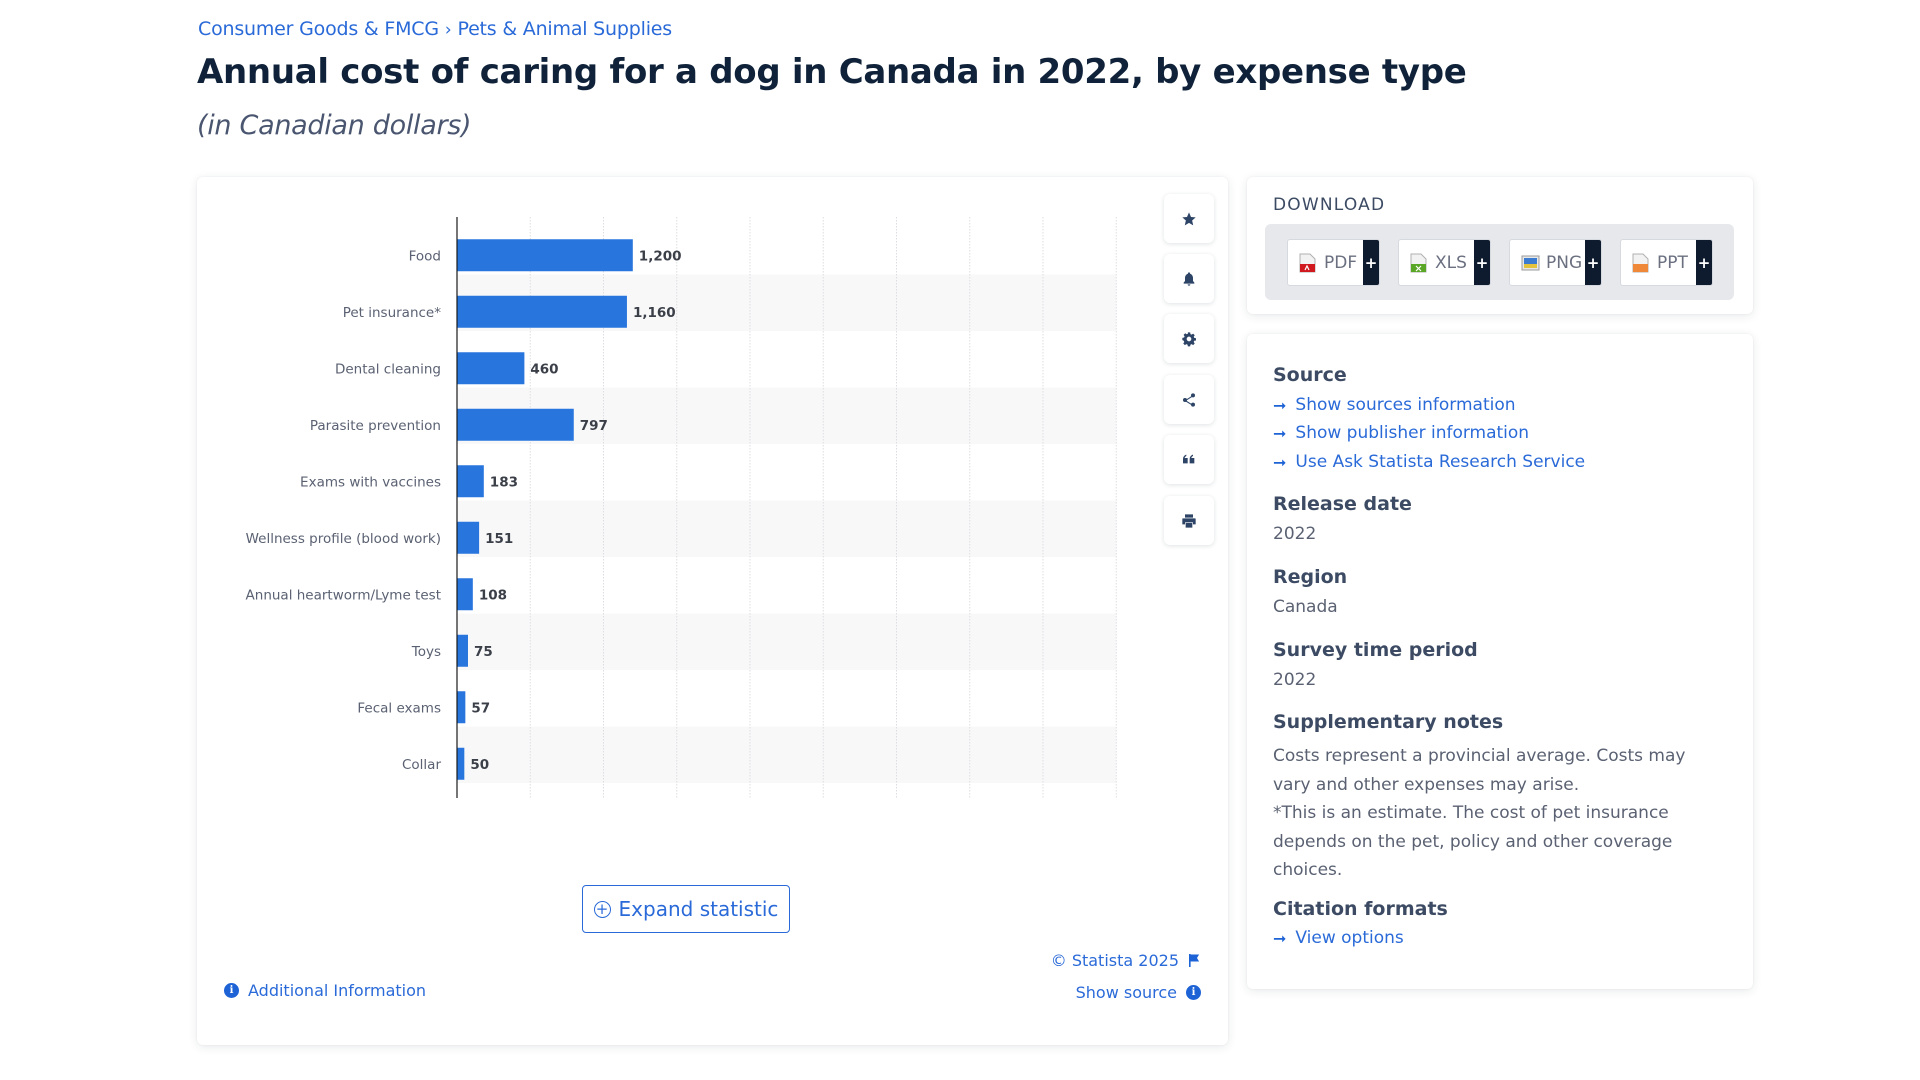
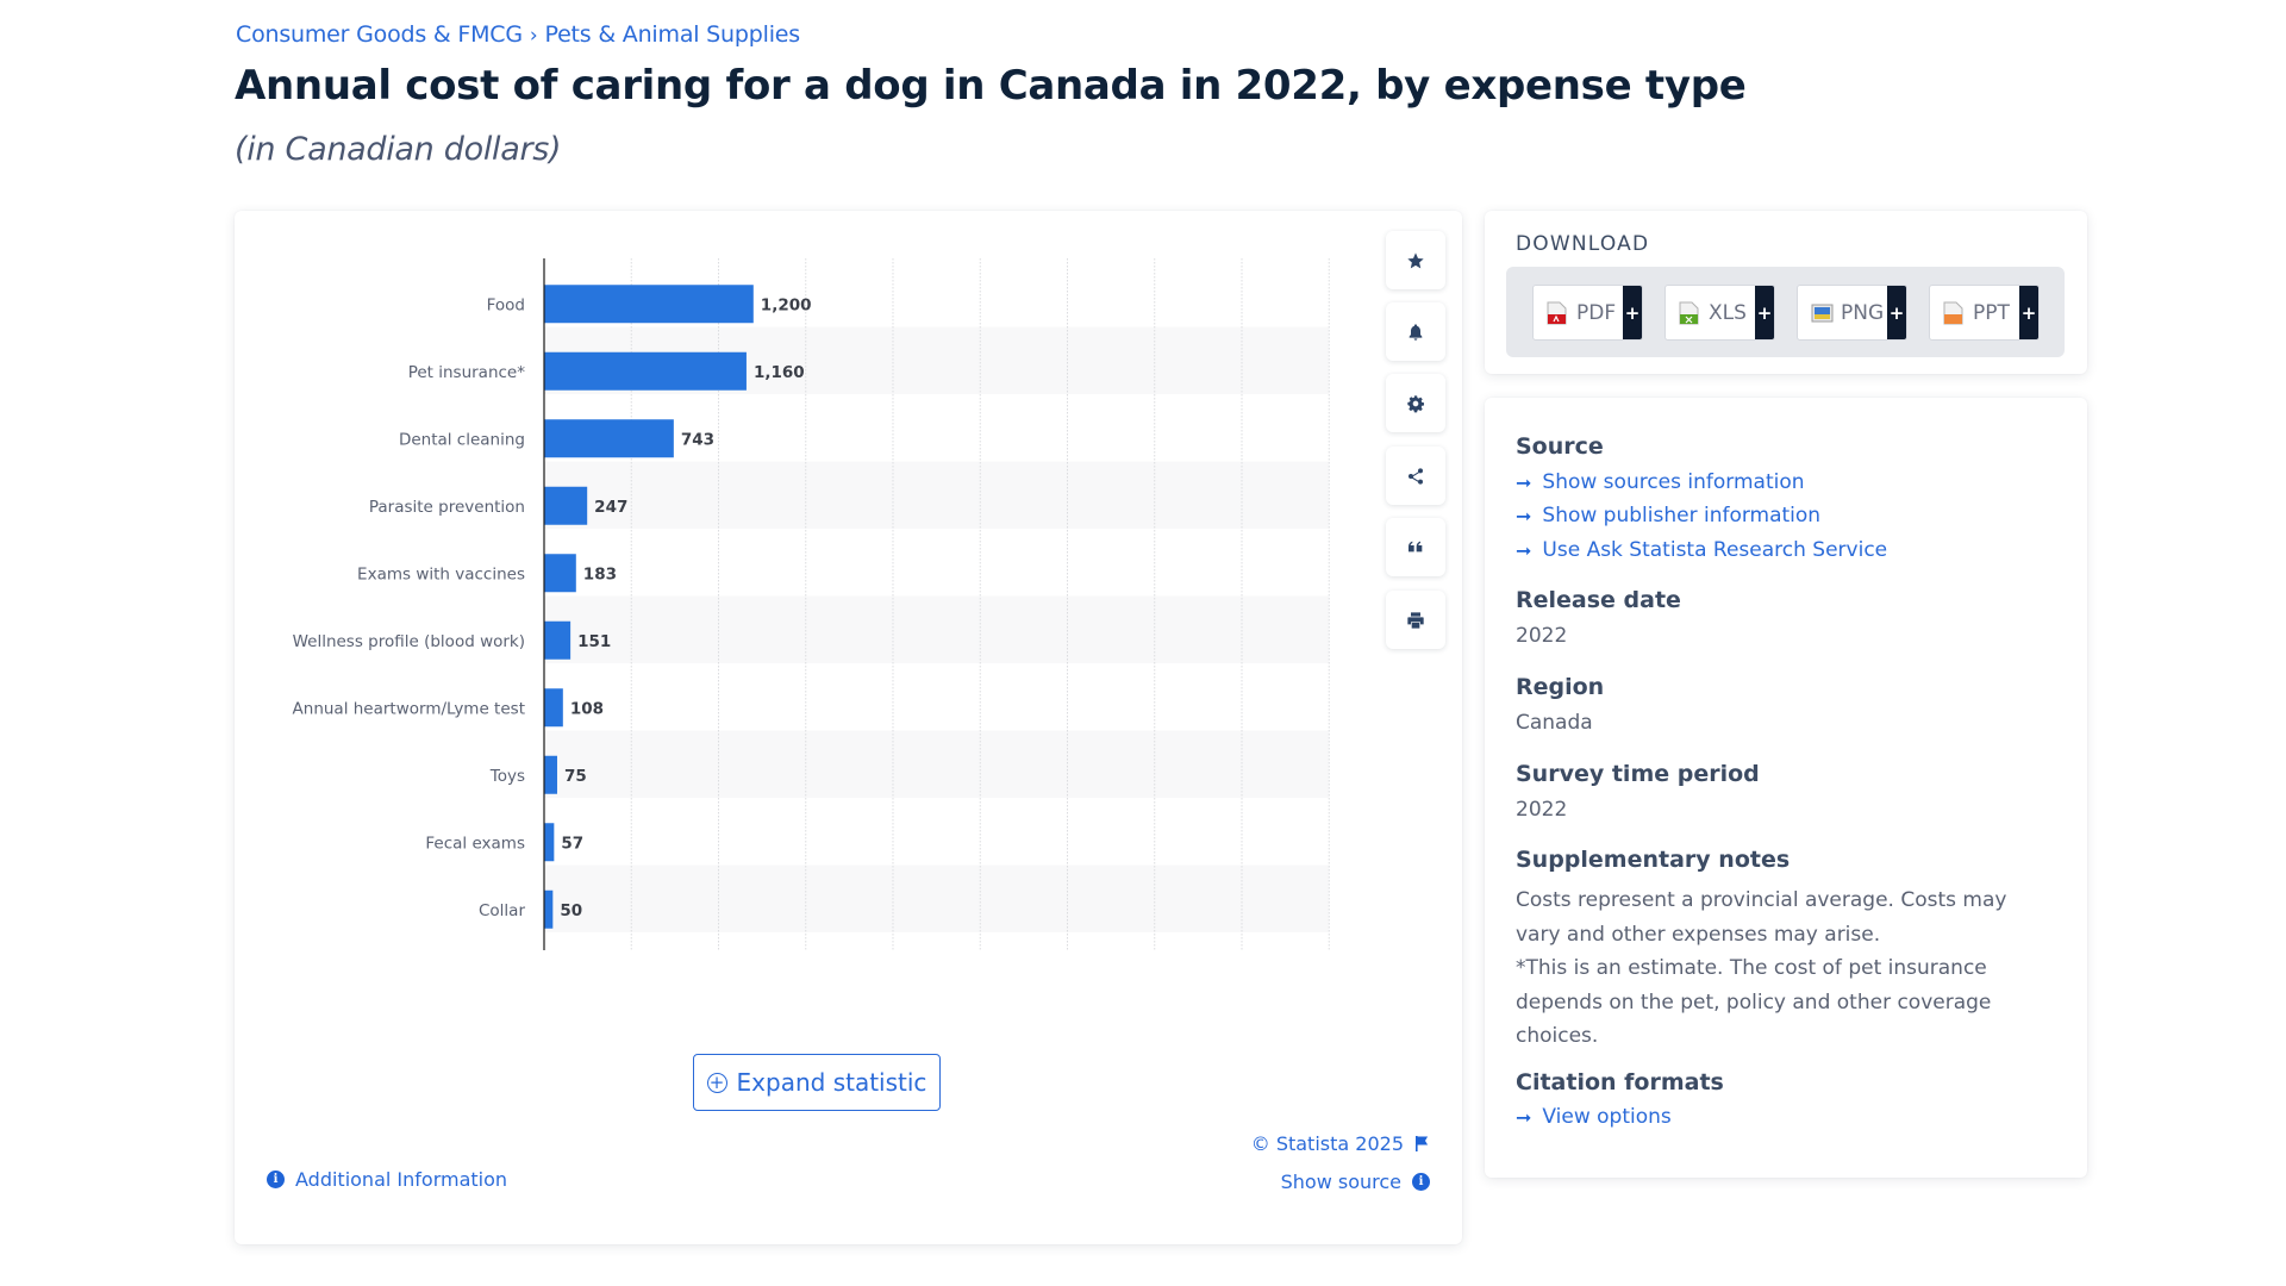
Dental cleaning: 460 -> 743
Parasite prevention: 797 -> 247
